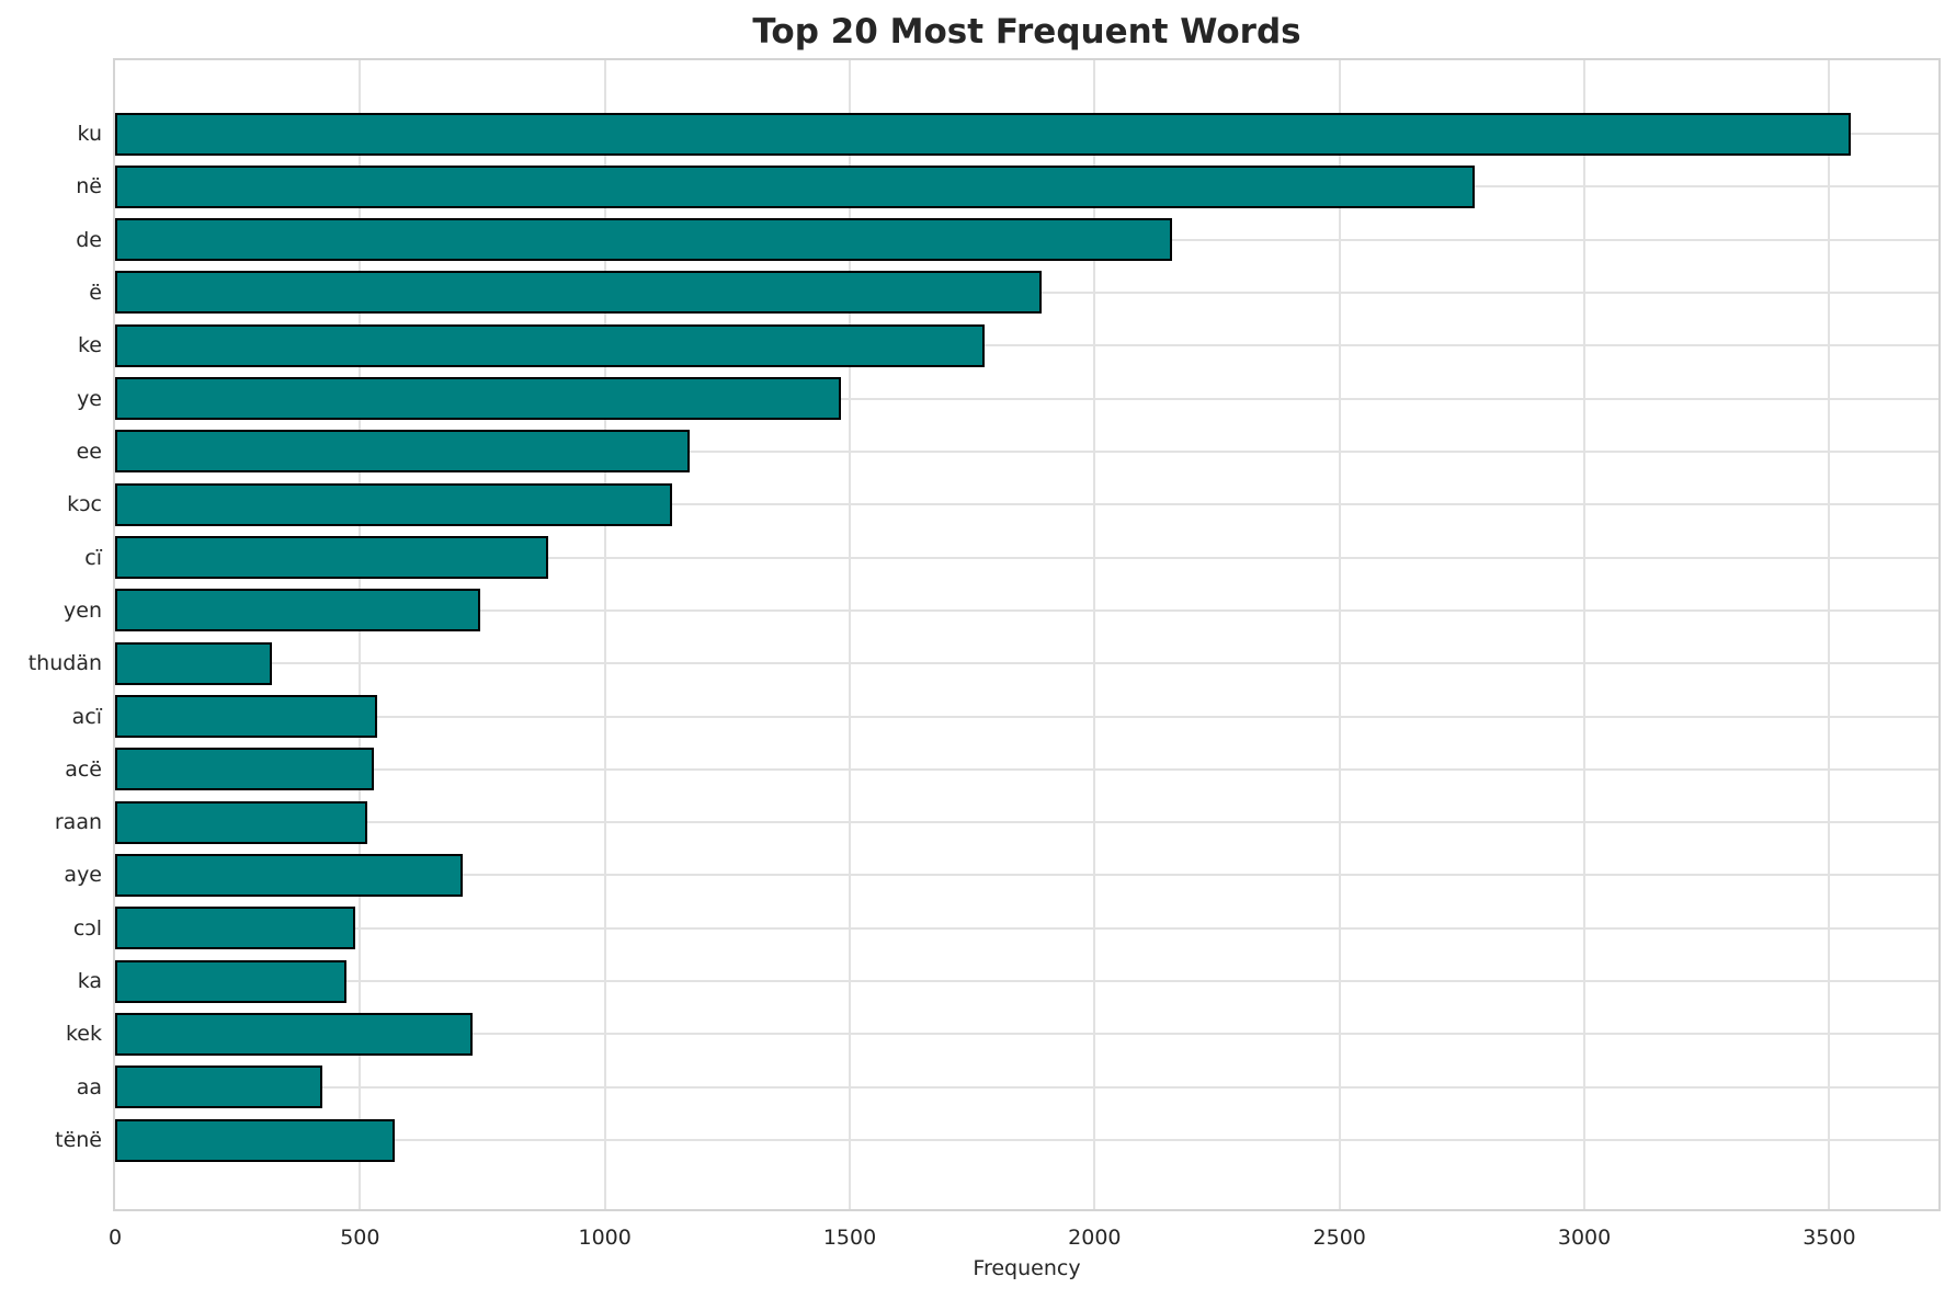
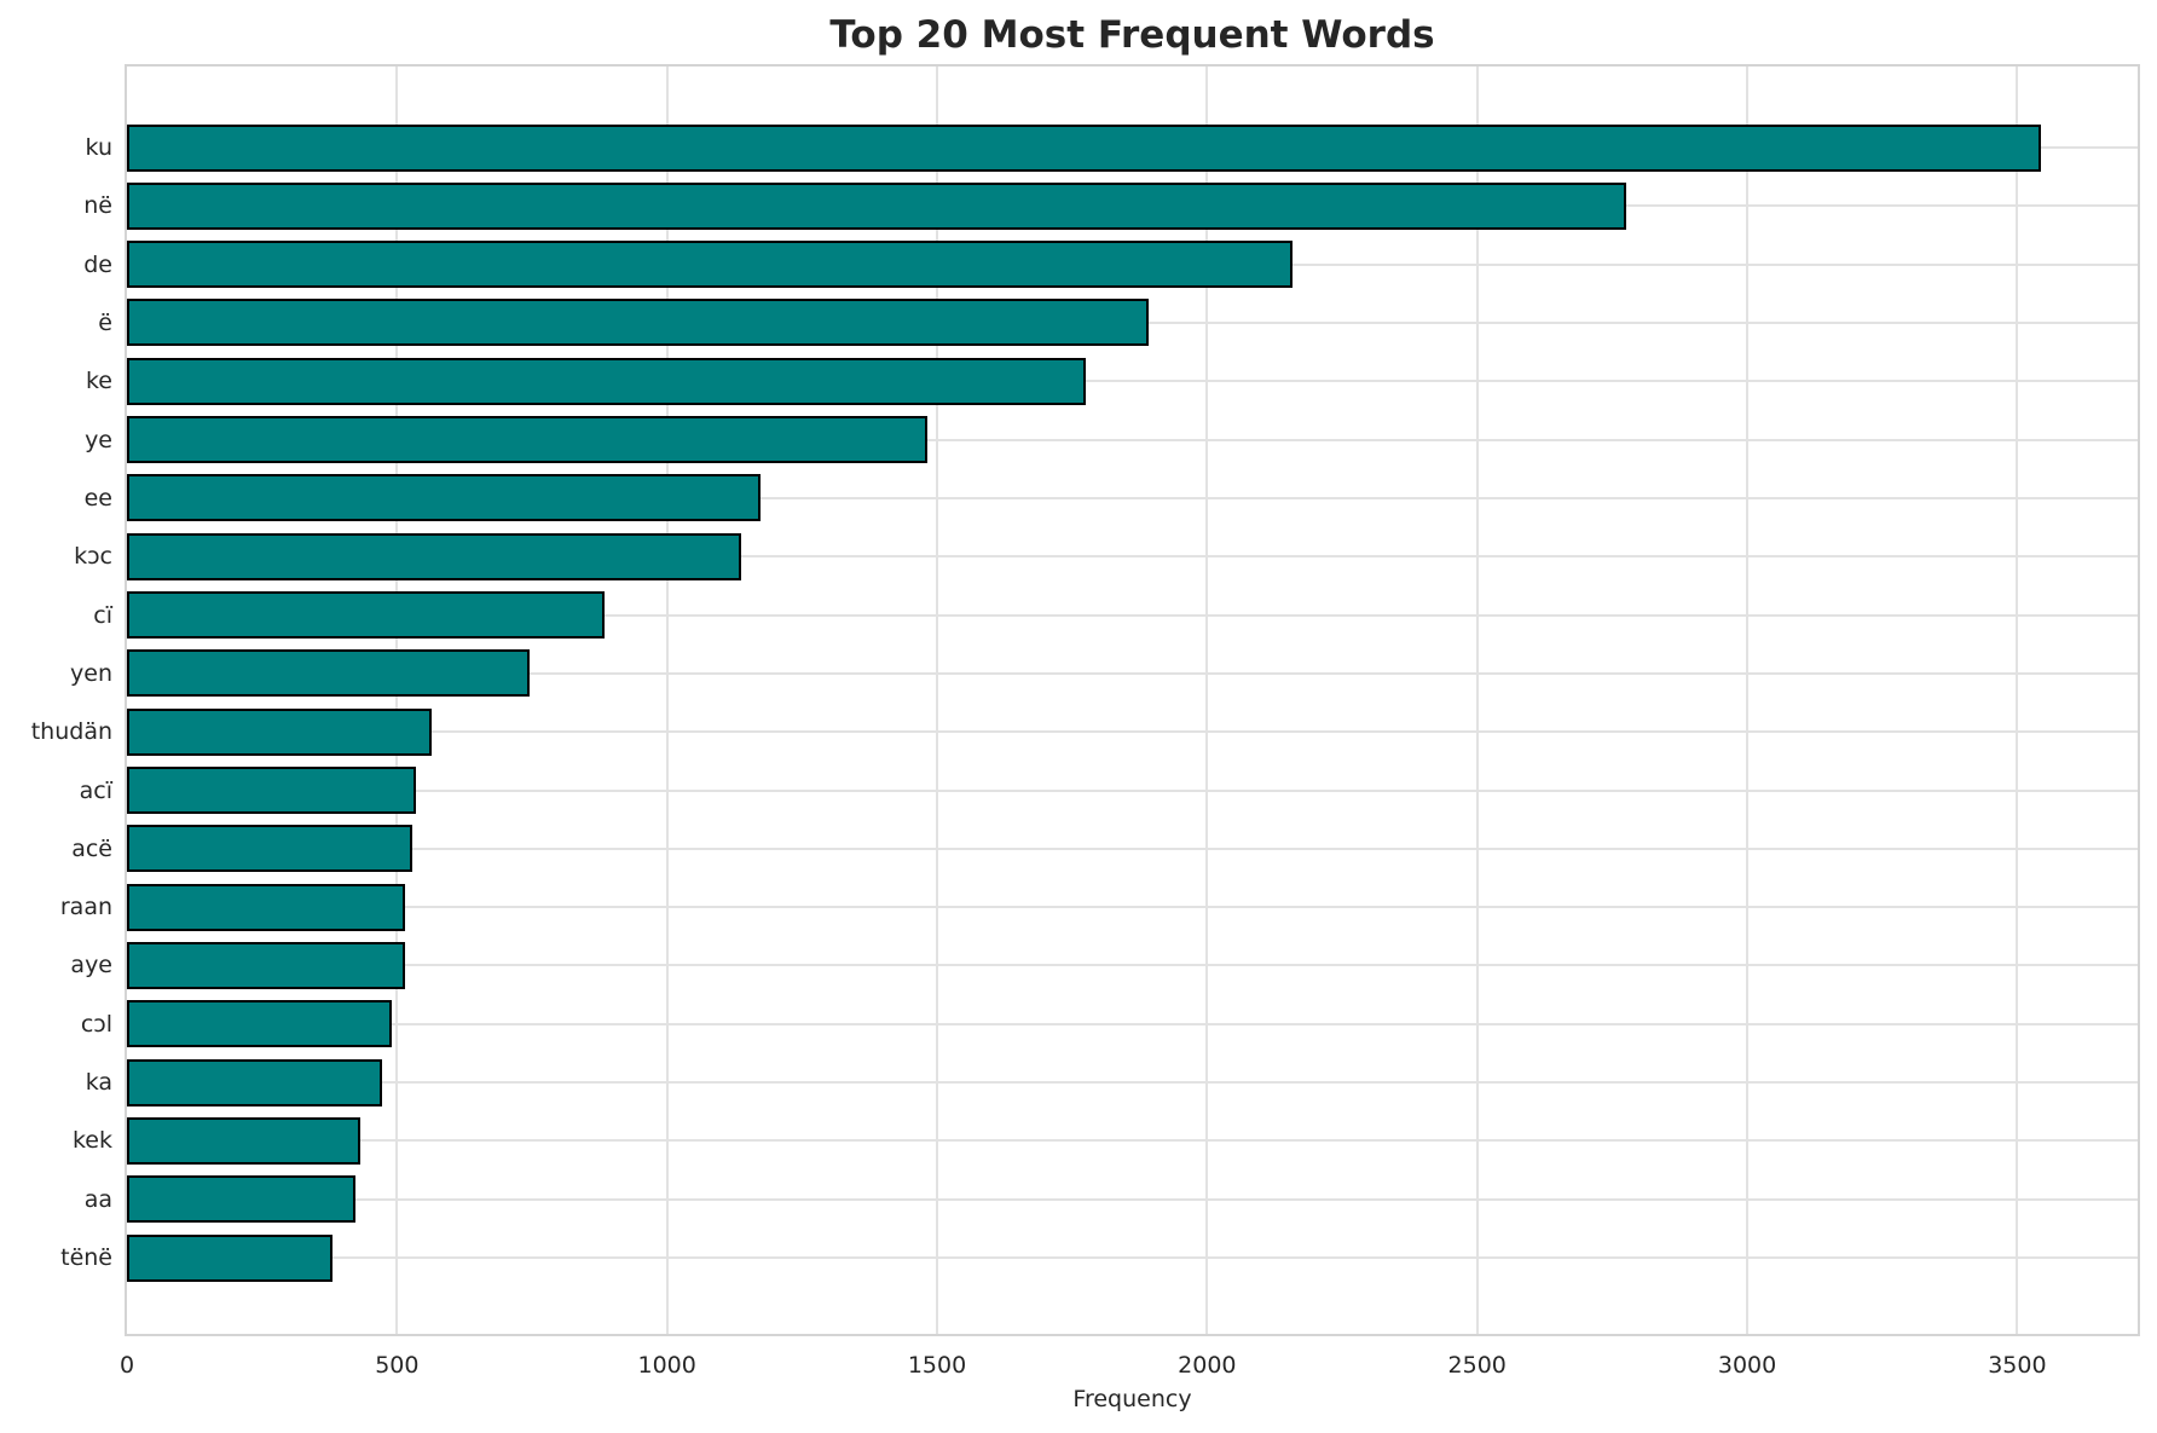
thudän: 320 -> 560
aye: 710 -> 510
kek: 730 -> 430
tënë: 570 -> 380
